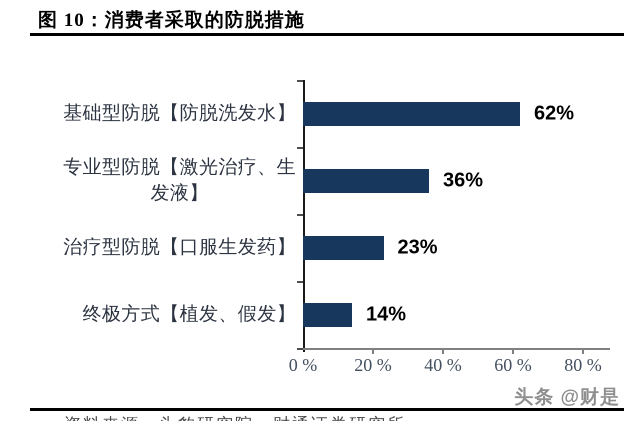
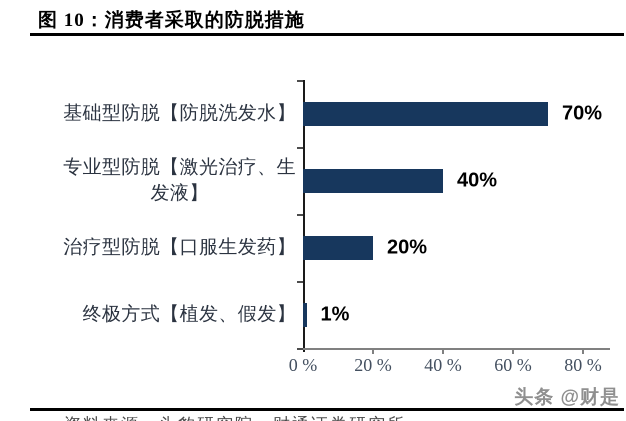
基础型防脱【防脱洗发水】: 62% -> 70%
专业型防脱【激光治疗、生发液】: 36% -> 40%
治疗型防脱【口服生发药】: 23% -> 20%
终极方式【植发、假发】: 14% -> 1%
